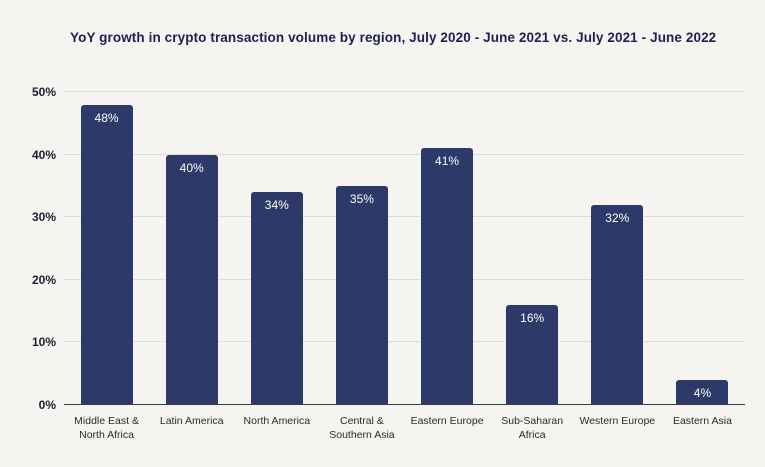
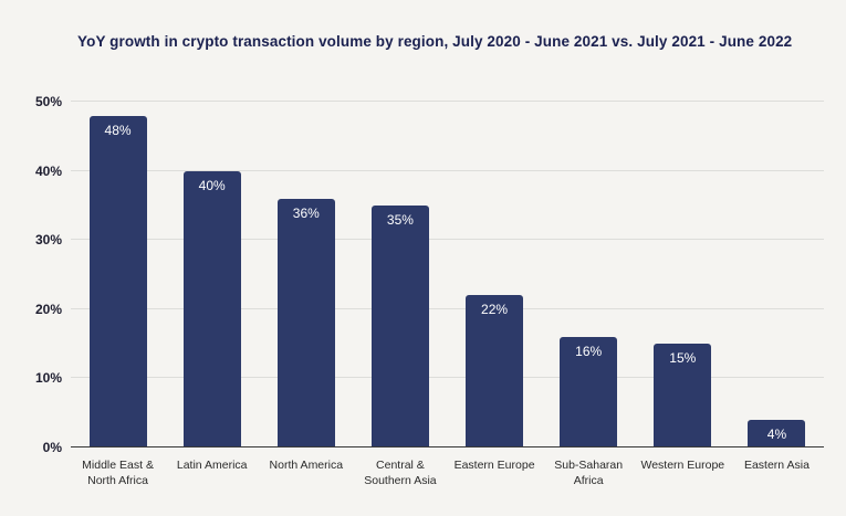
North America: 34% -> 36%
Eastern Europe: 41% -> 22%
Western Europe: 32% -> 15%
